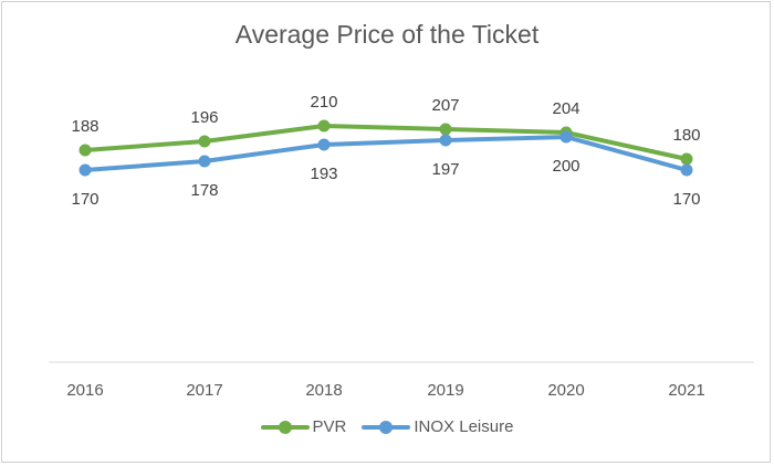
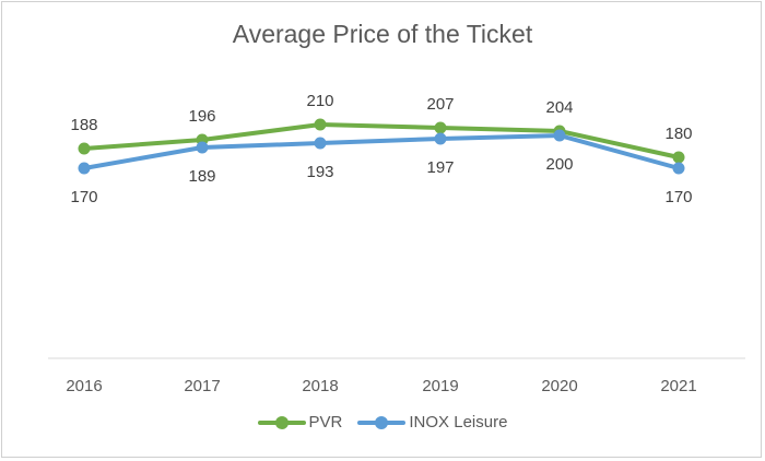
INOX Leisure/2017: 178 -> 189
